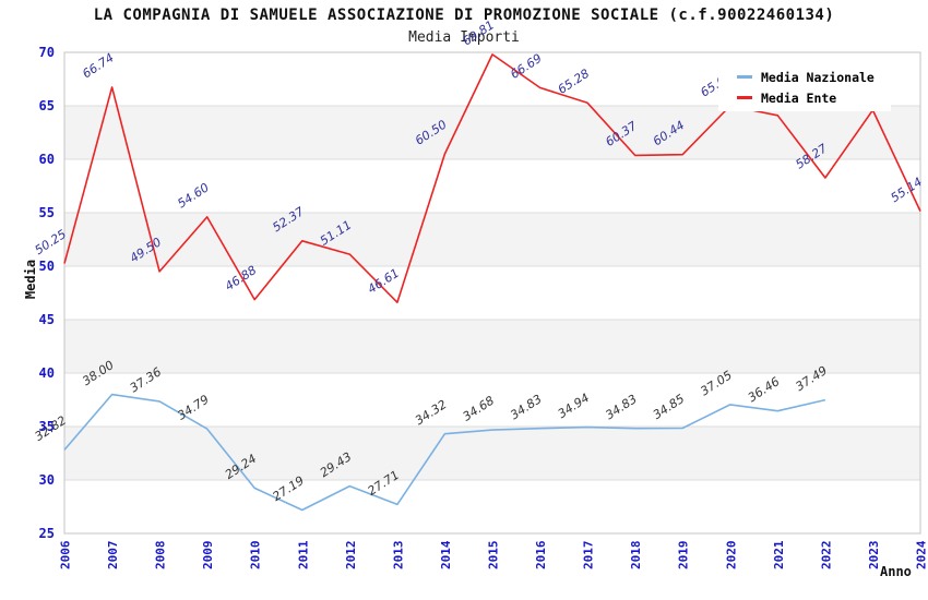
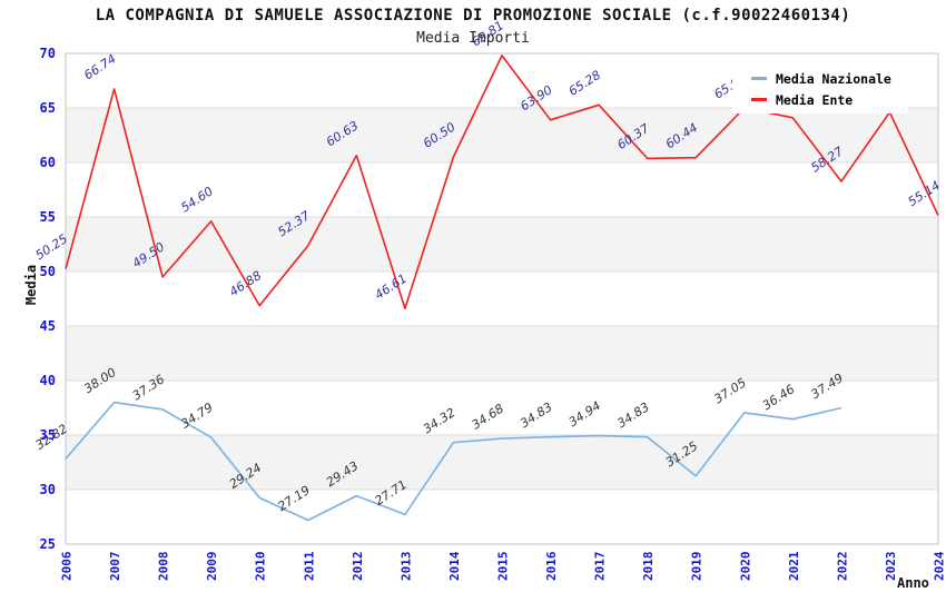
Media Ente/2012: 51.11 -> 60.63
Media Ente/2016: 66.69 -> 63.90
Media Nazionale/2019: 34.85 -> 31.25
